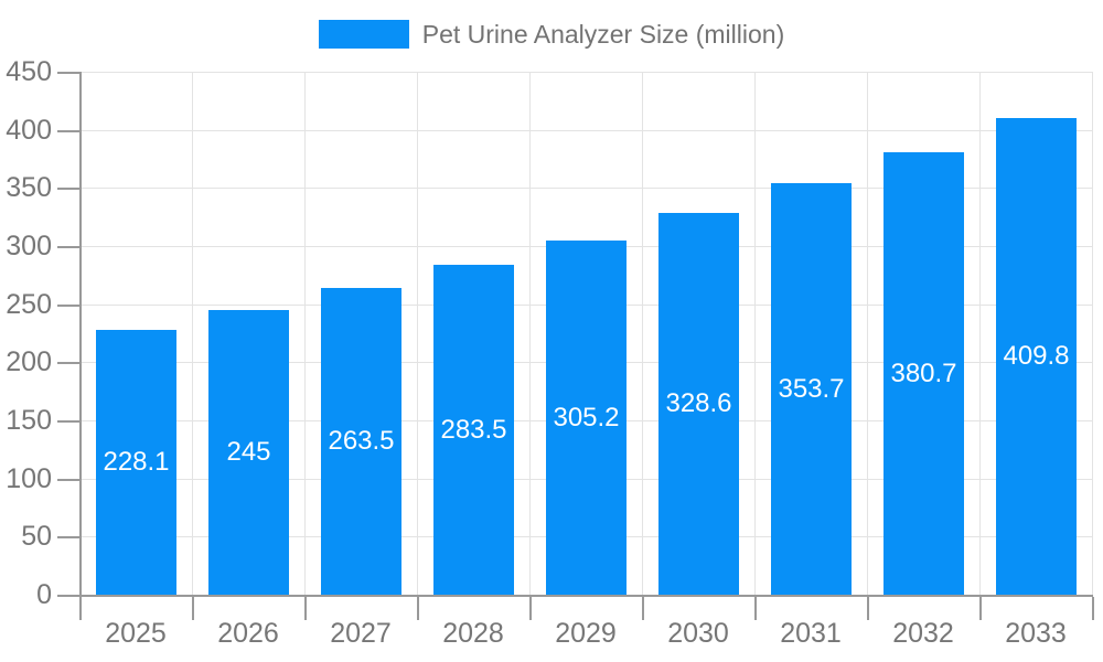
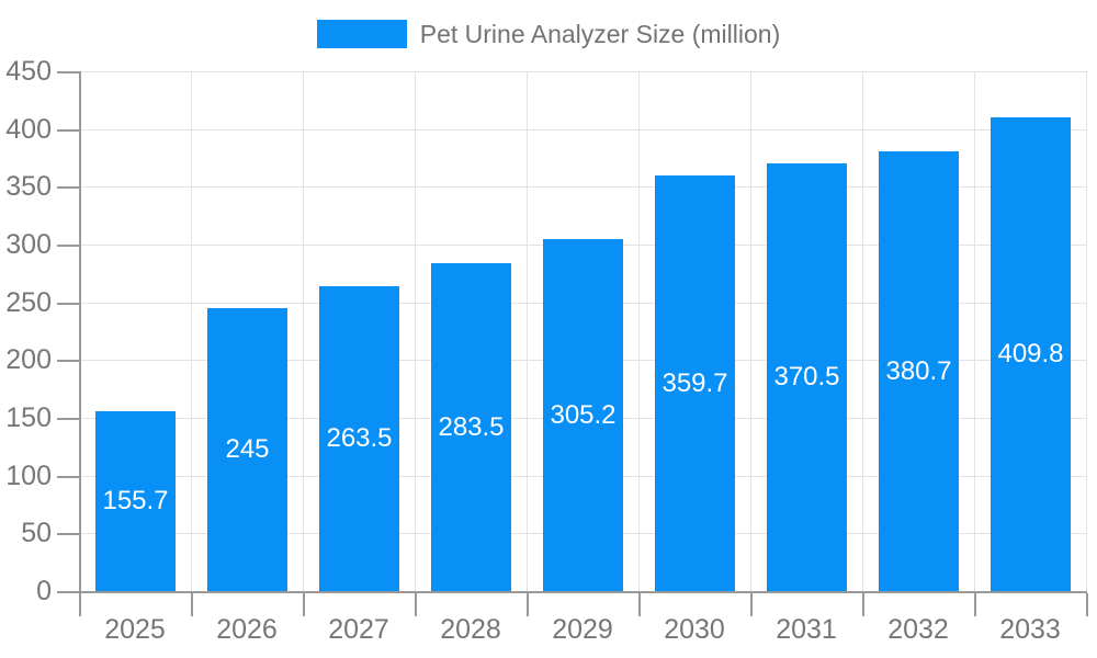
2025: 228.1 -> 155.7
2030: 328.6 -> 359.7
2031: 353.7 -> 370.5
